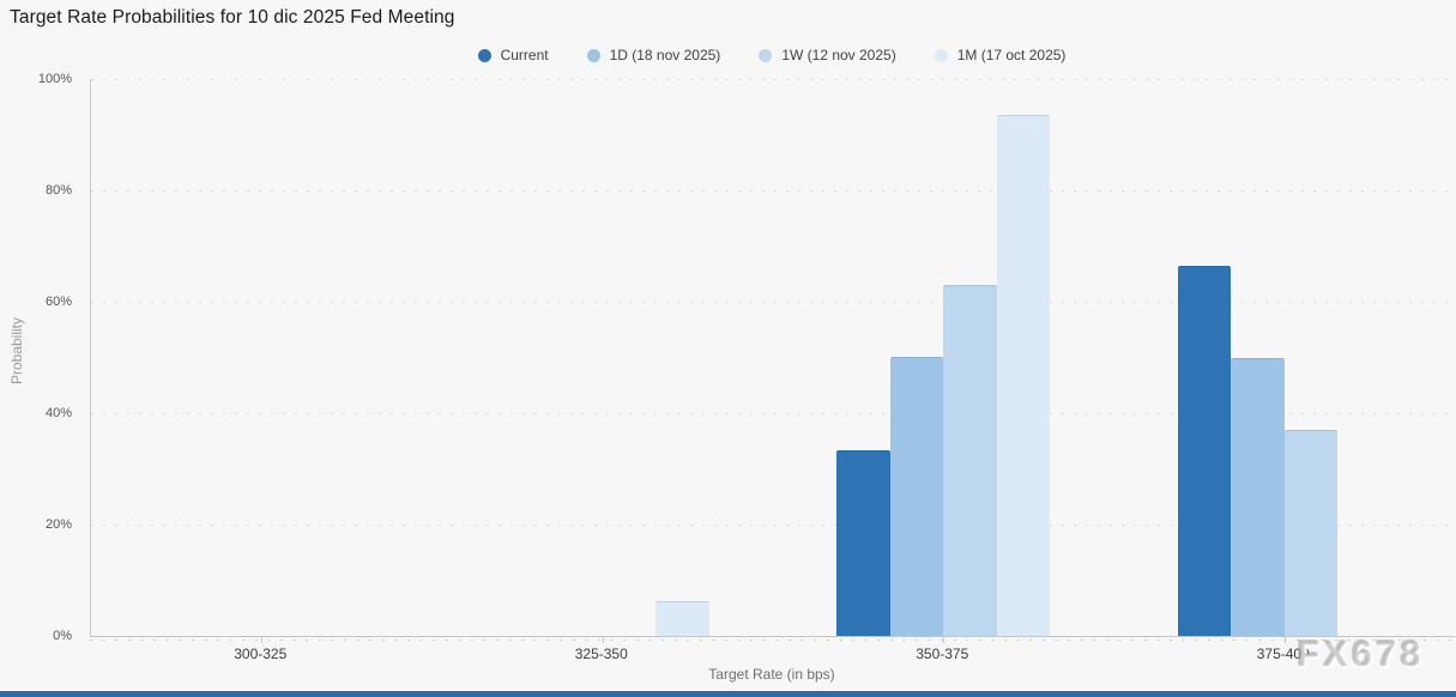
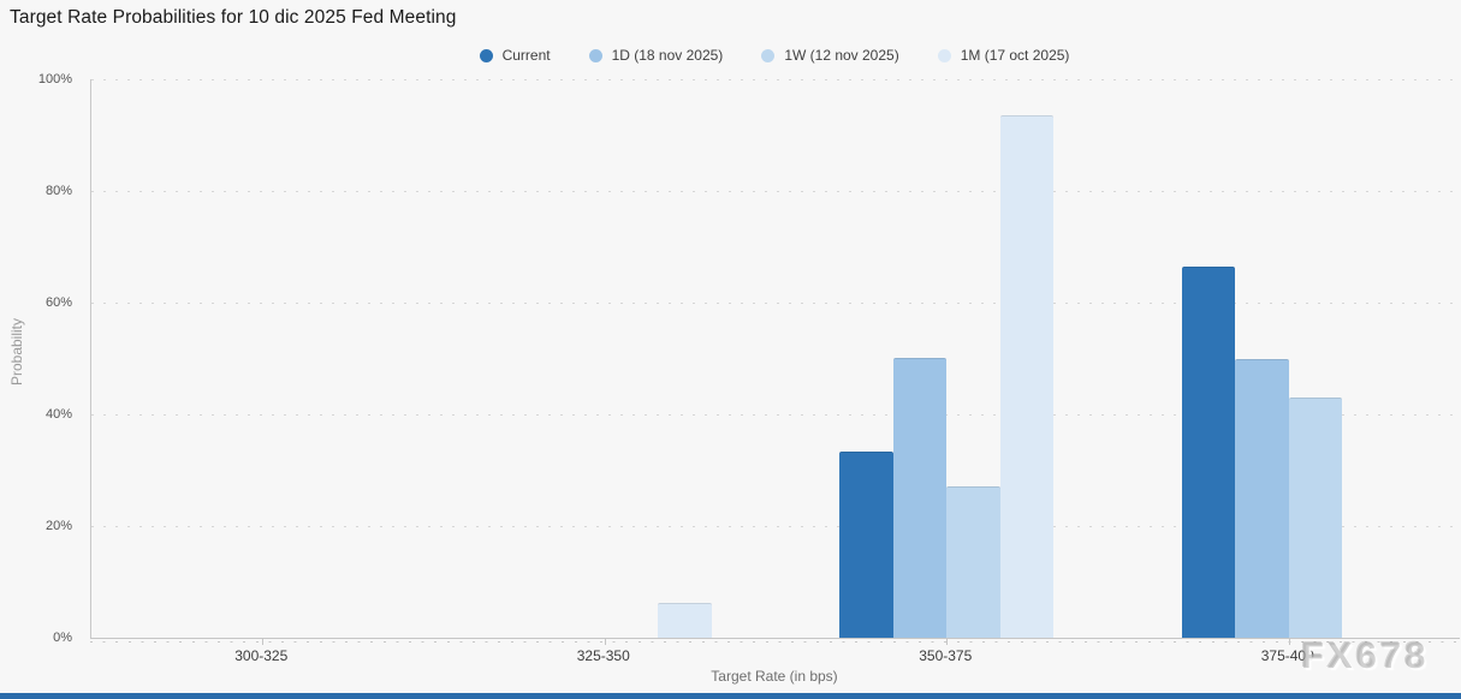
1W (12 nov 2025)/350-375: 63% -> 27%
1W (12 nov 2025)/375-400: 37% -> 43%
